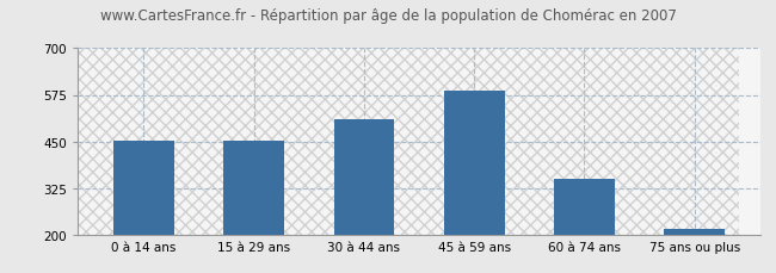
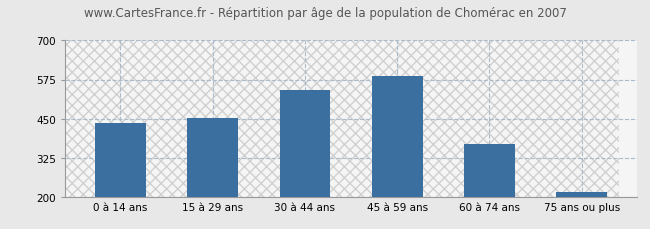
0 à 14 ans: 453 -> 435
30 à 44 ans: 510 -> 540
60 à 74 ans: 350 -> 370
